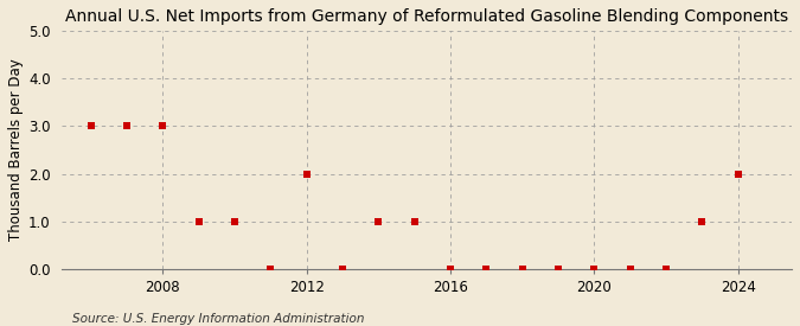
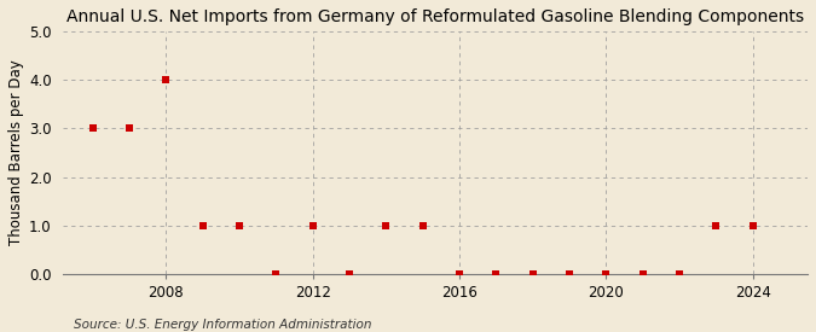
2008: 3 -> 4
2012: 2 -> 1
2024: 2 -> 1
